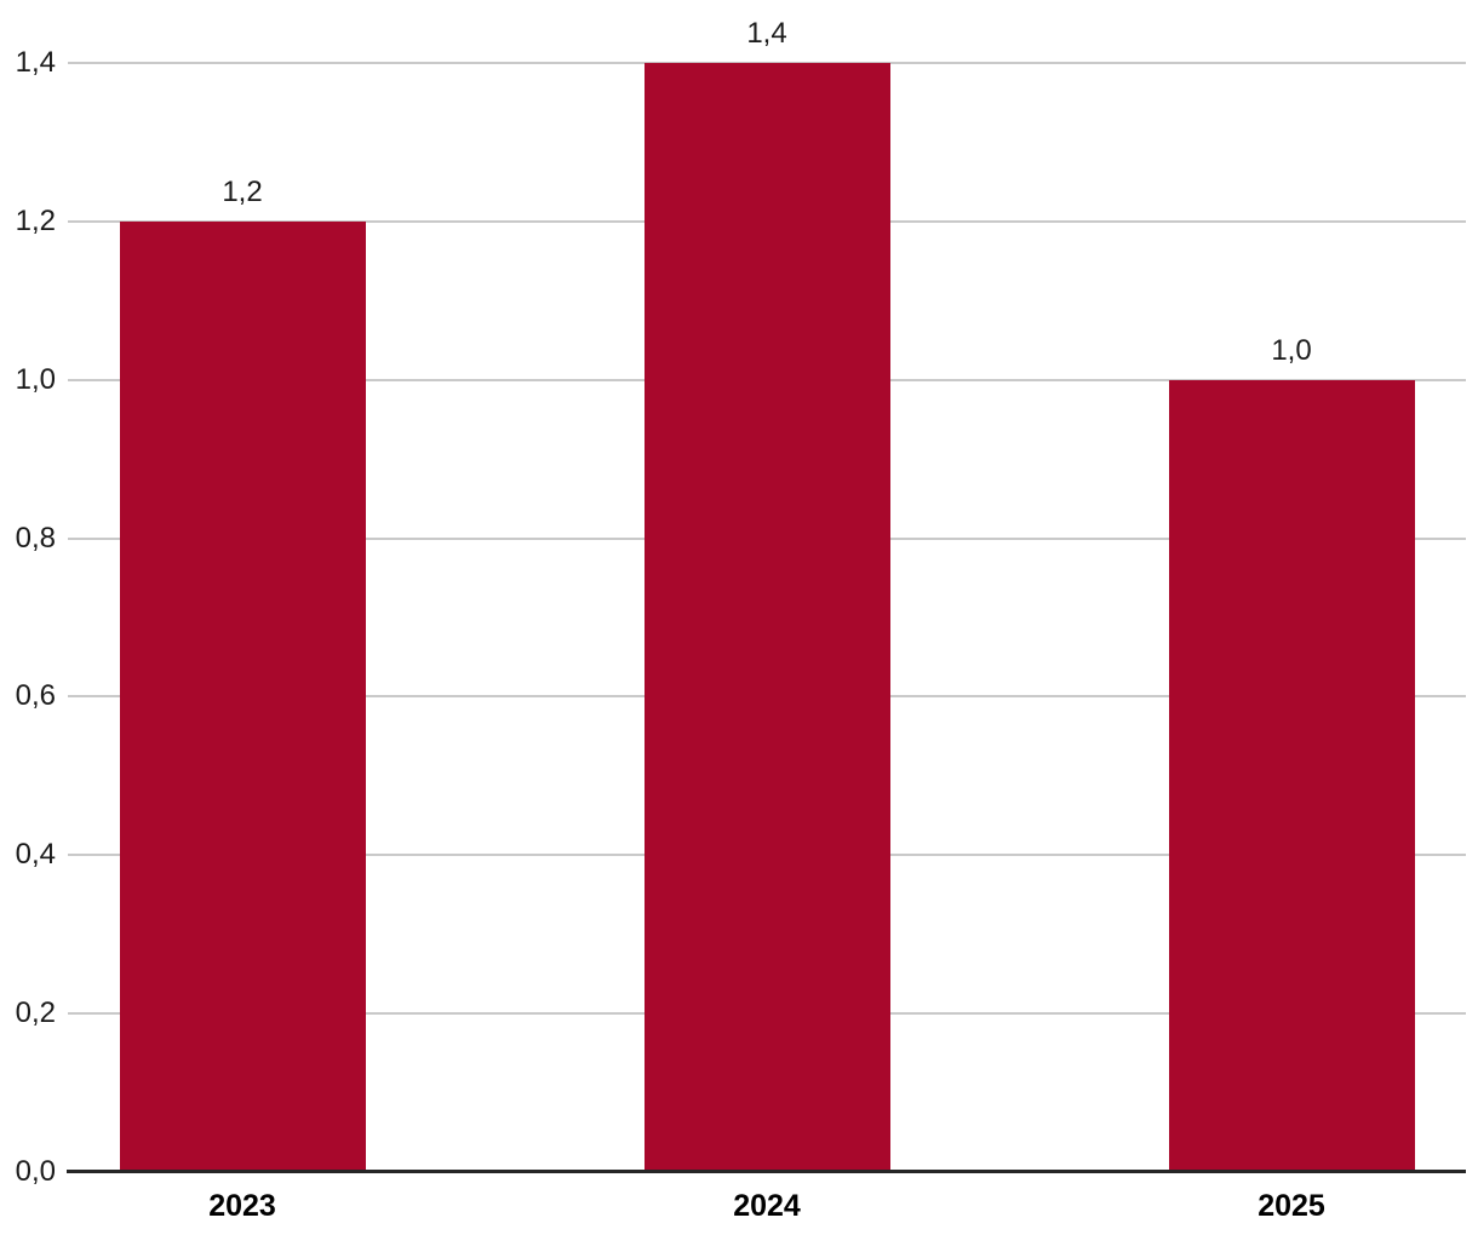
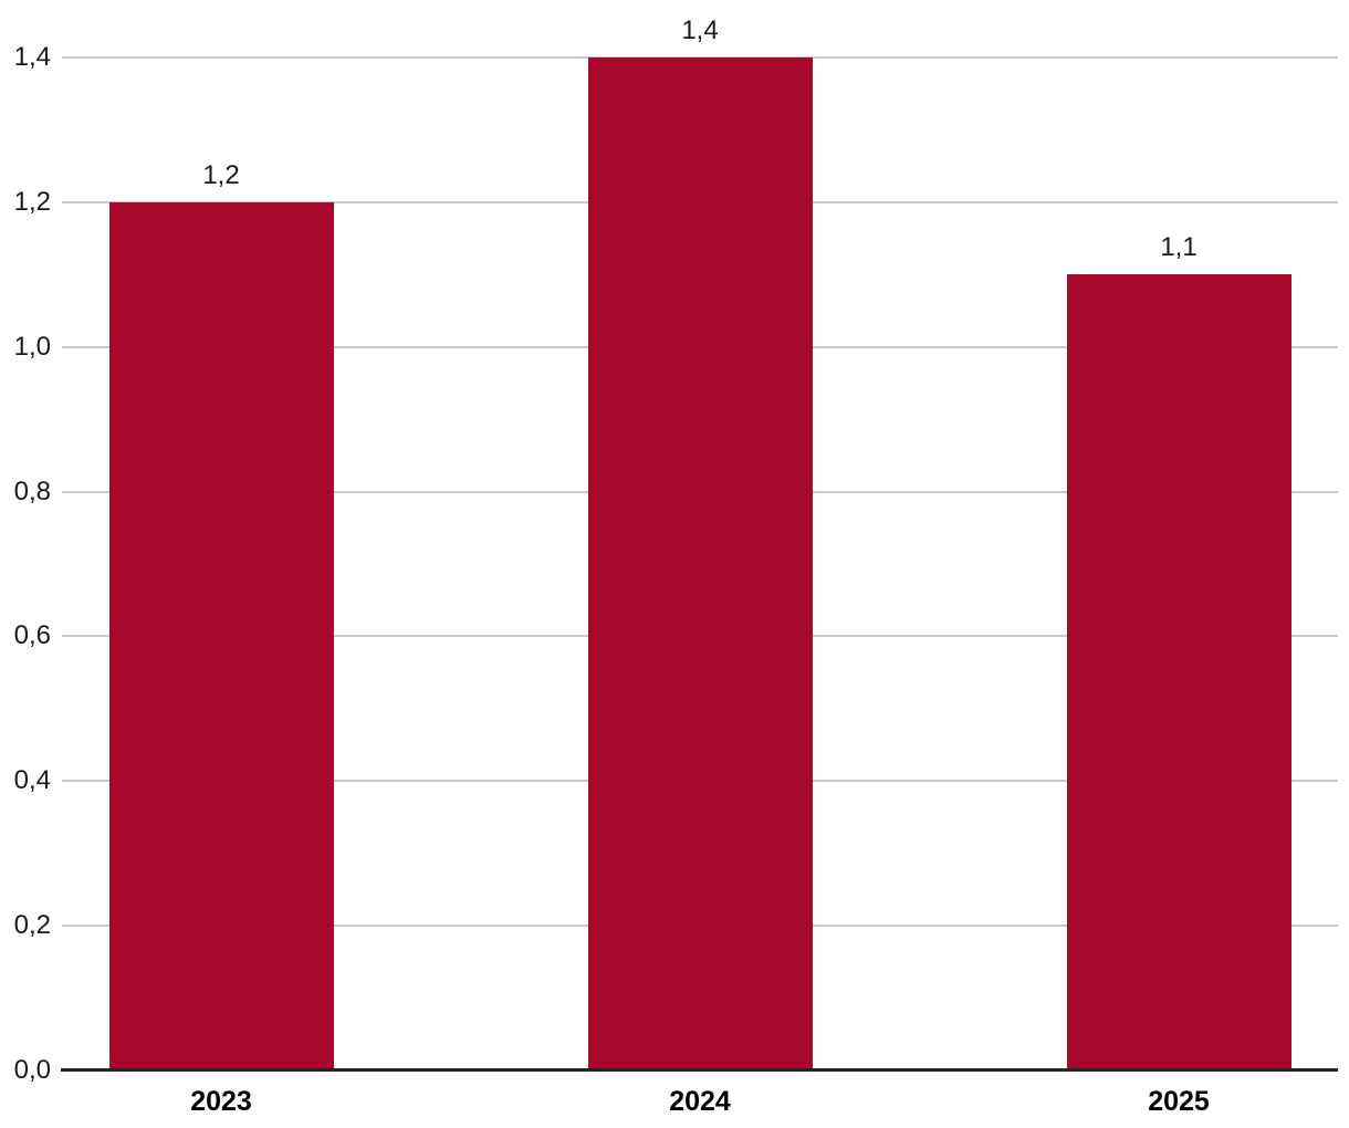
2025: 1,0 -> 1,1
